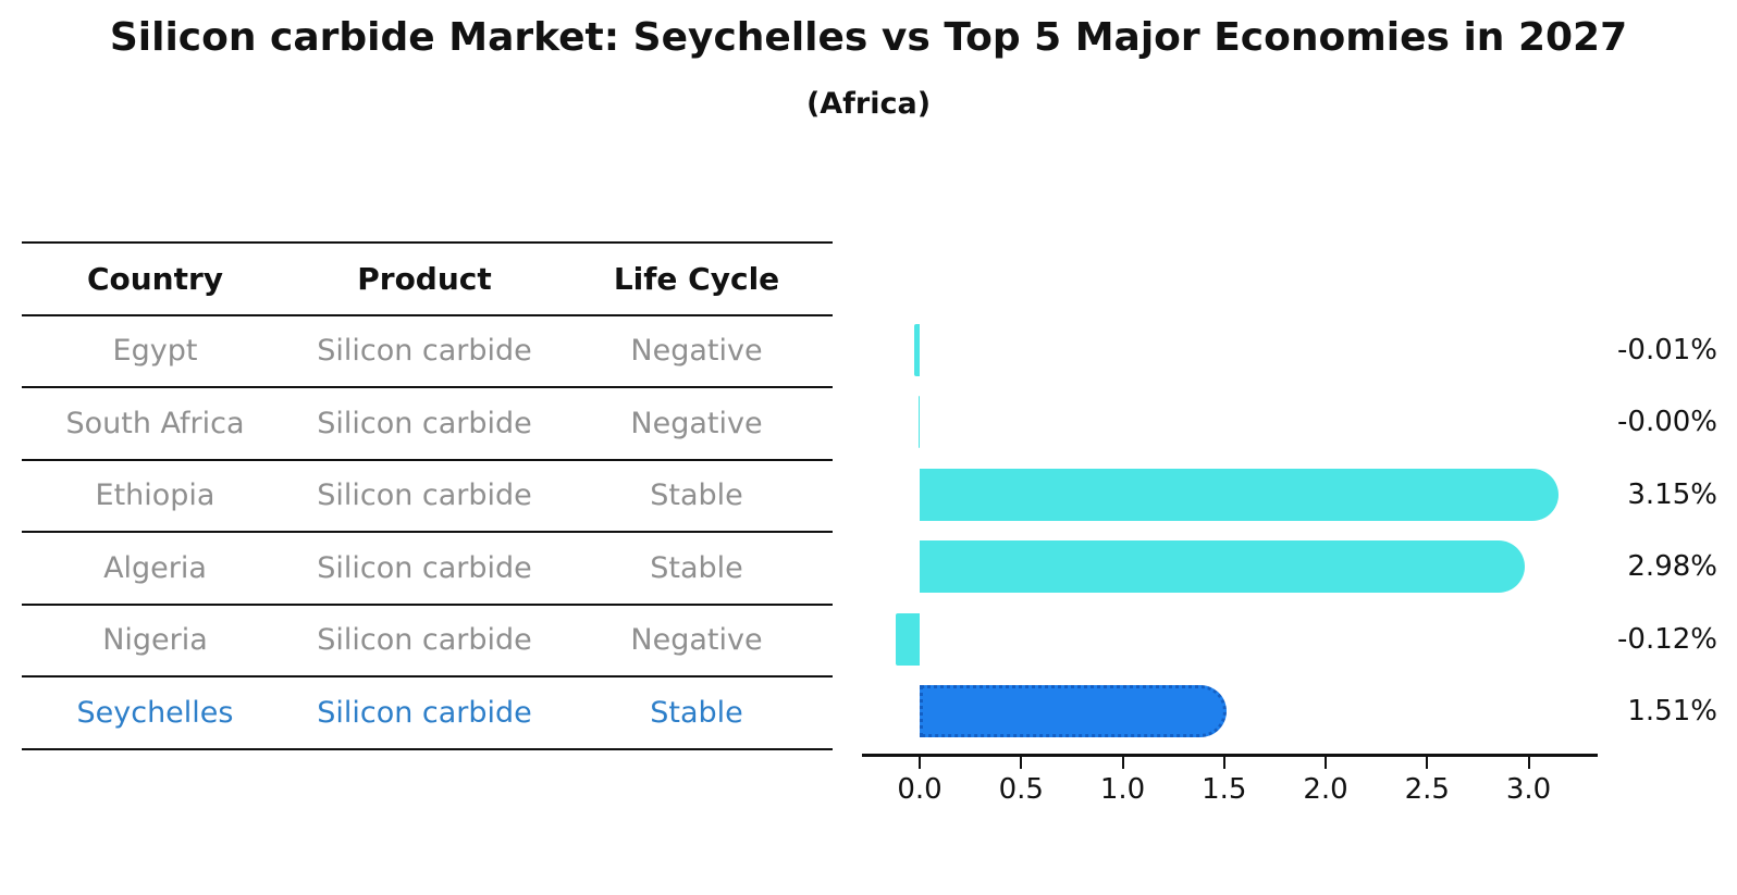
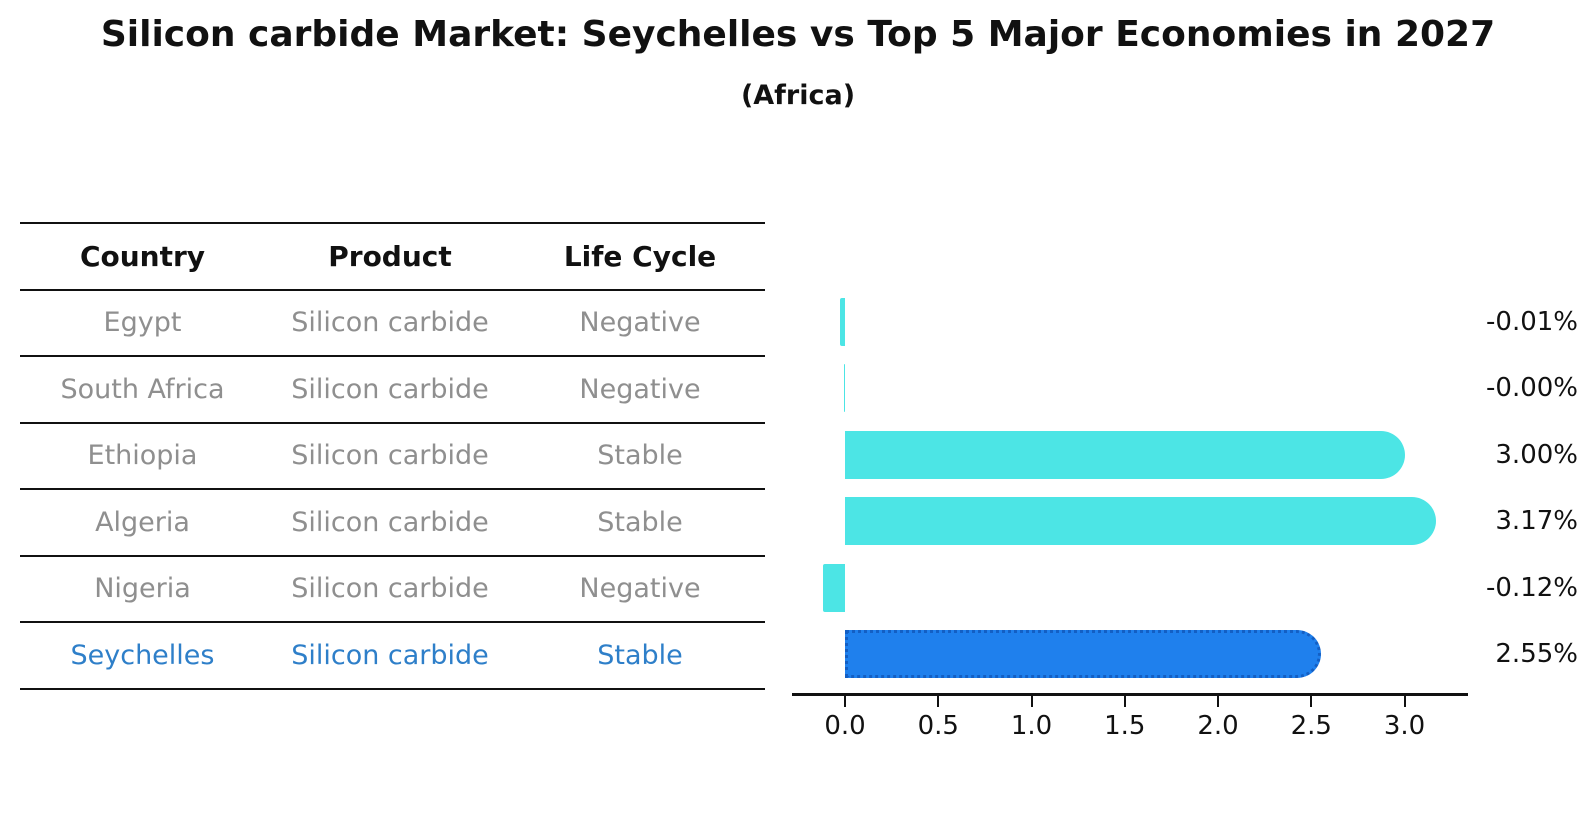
Ethiopia: 3.15% -> 3.00%
Algeria: 2.98% -> 3.17%
Seychelles: 1.51% -> 2.55%
